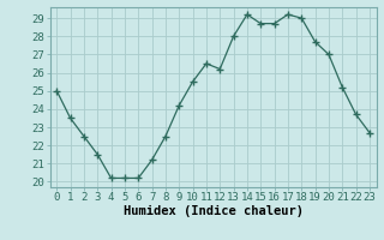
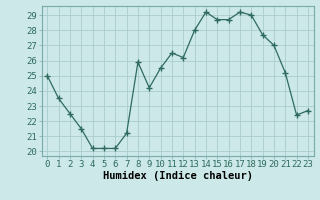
8: 22.5 -> 25.9
22: 23.7 -> 22.4
